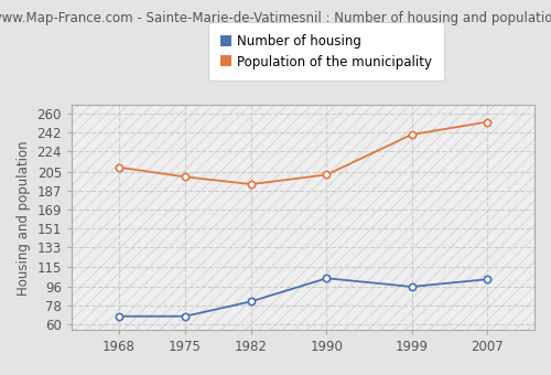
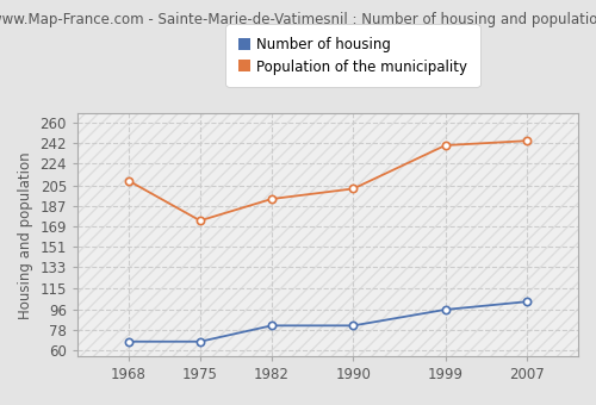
Population of the municipality/1975: 200 -> 174
Number of housing/1990: 104 -> 82
Population of the municipality/2007: 252 -> 244
